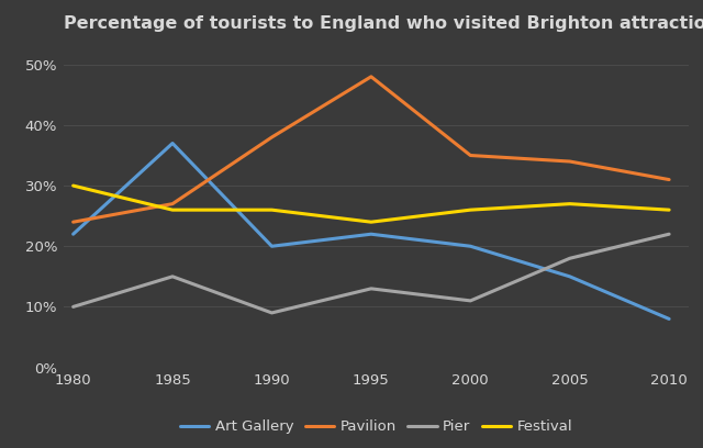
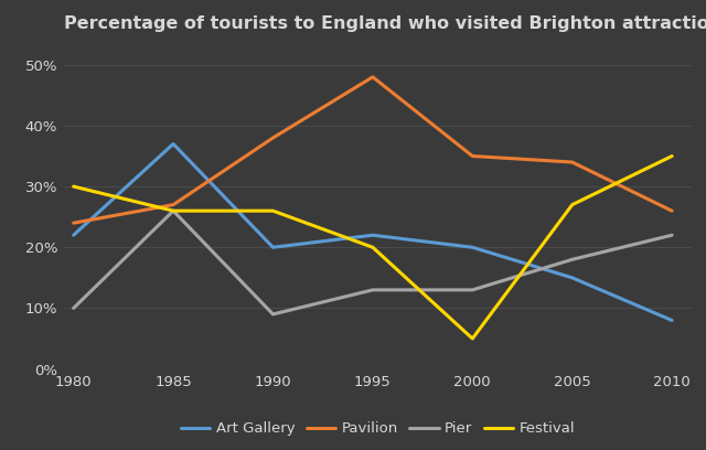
Pier/1985: 15% -> 26%
Festival/1995: 24% -> 20%
Pier/2000: 11% -> 13%
Festival/2000: 26% -> 5%
Pavilion/2010: 31% -> 26%
Festival/2010: 26% -> 35%
